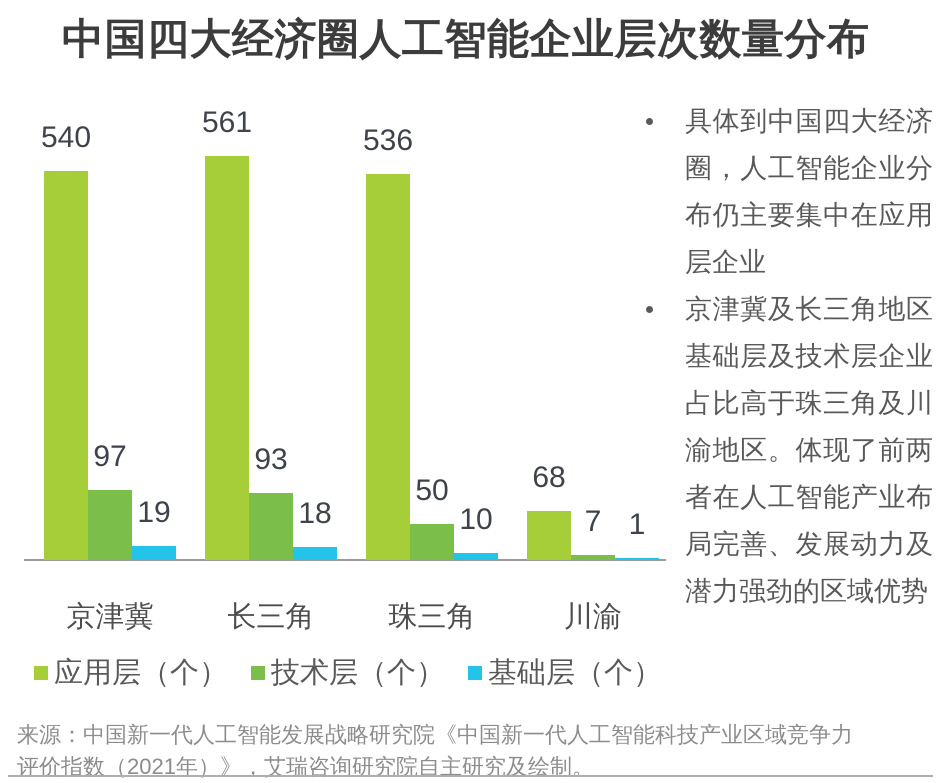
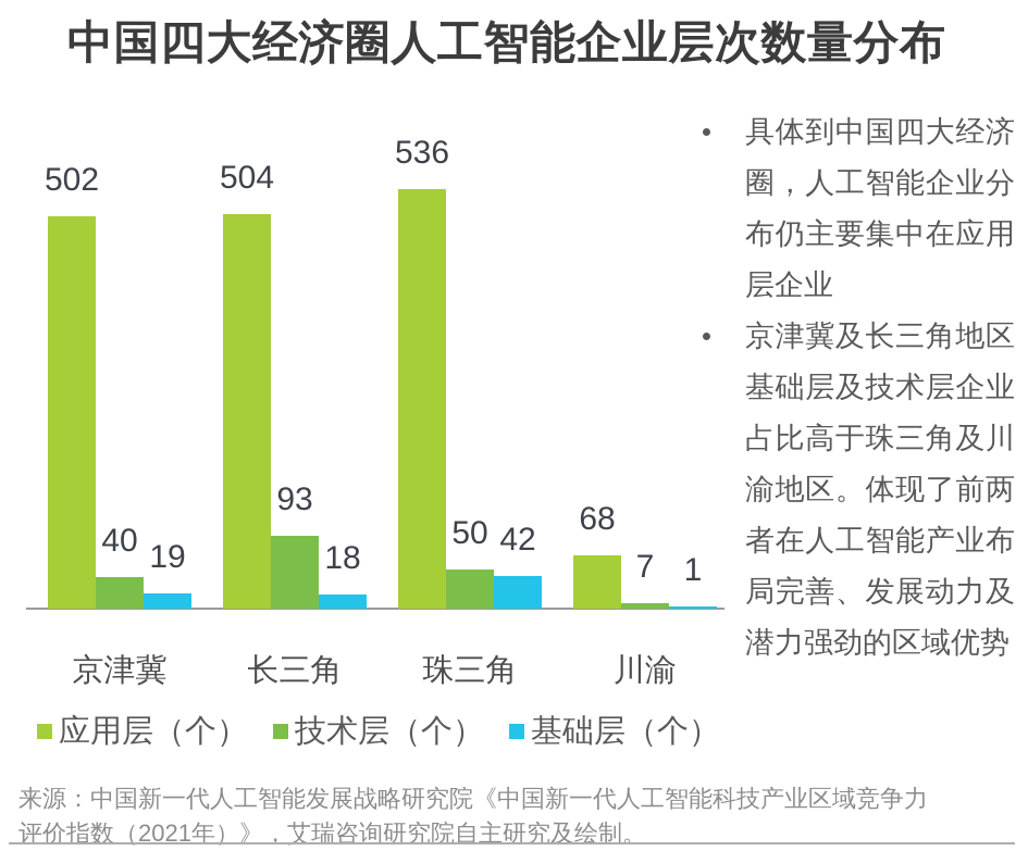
应用层（个）/京津冀: 540 -> 502
技术层（个）/京津冀: 97 -> 40
应用层（个）/长三角: 561 -> 504
基础层（个）/珠三角: 10 -> 42
